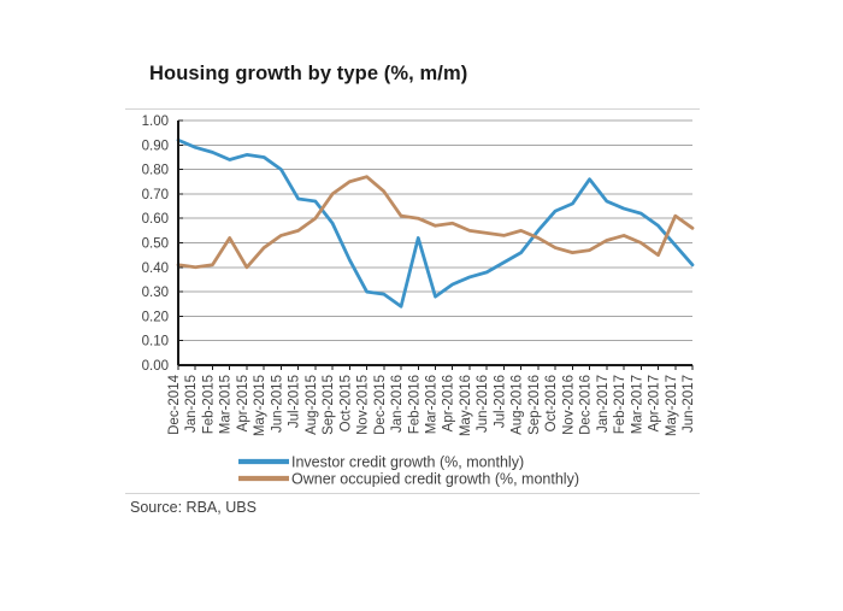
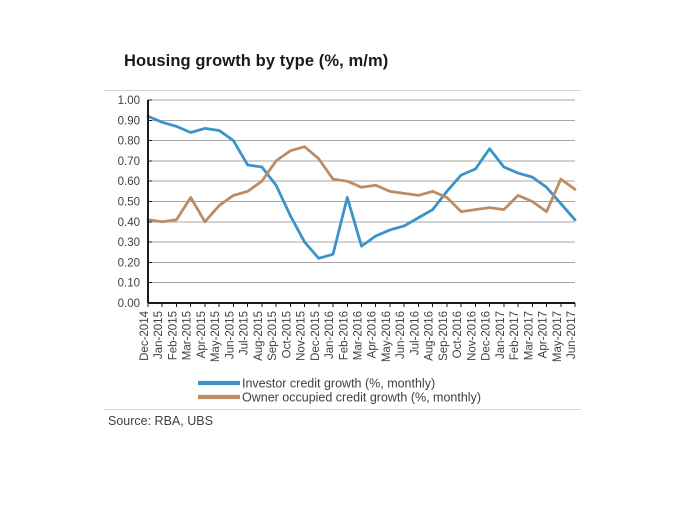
Investor credit growth (%, monthly)/Dec-2015: 0.29 -> 0.22
Owner occupied credit growth (%, monthly)/Oct-2016: 0.48 -> 0.45
Owner occupied credit growth (%, monthly)/Jan-2017: 0.51 -> 0.46
